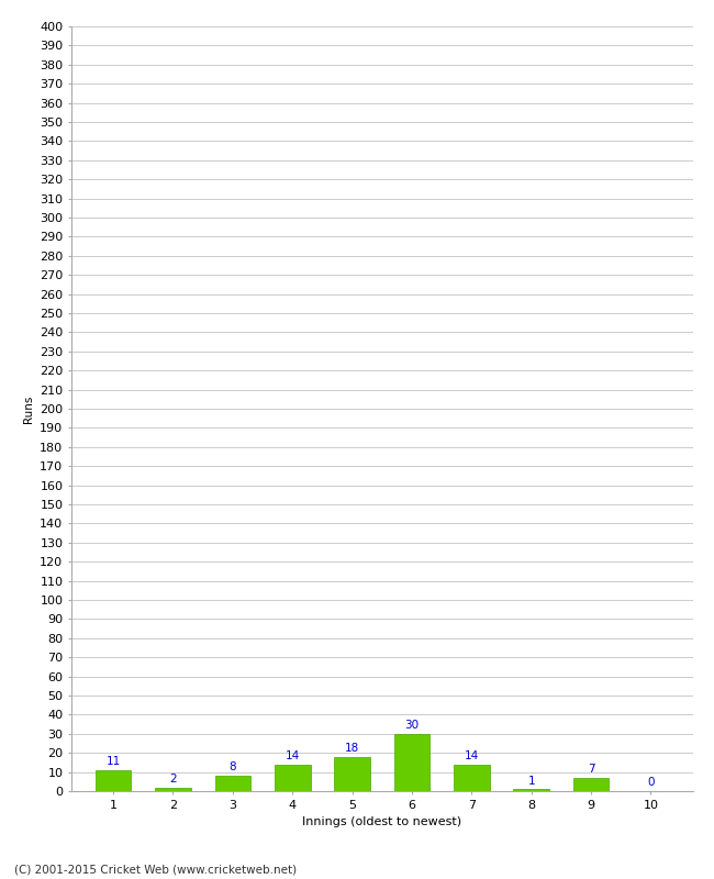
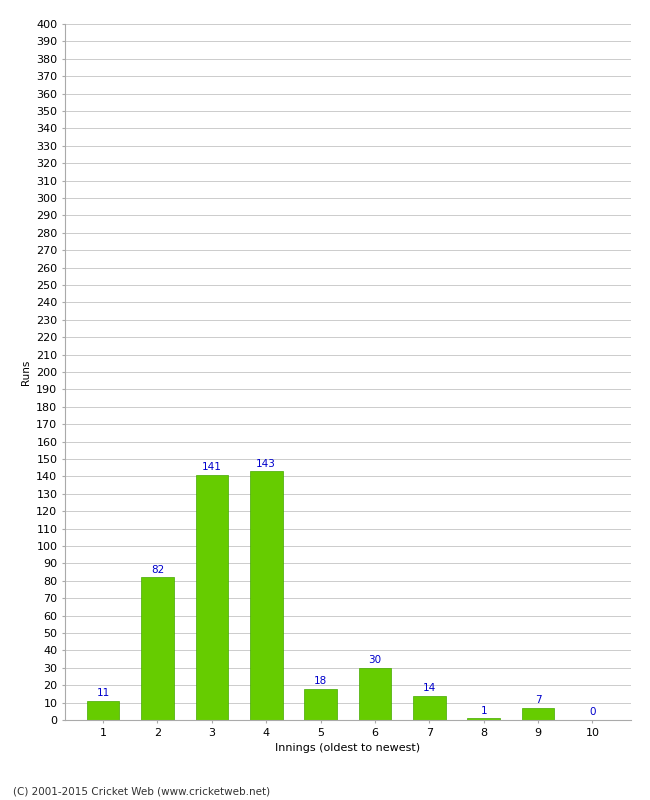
2: 2 -> 82
3: 8 -> 141
4: 14 -> 143
